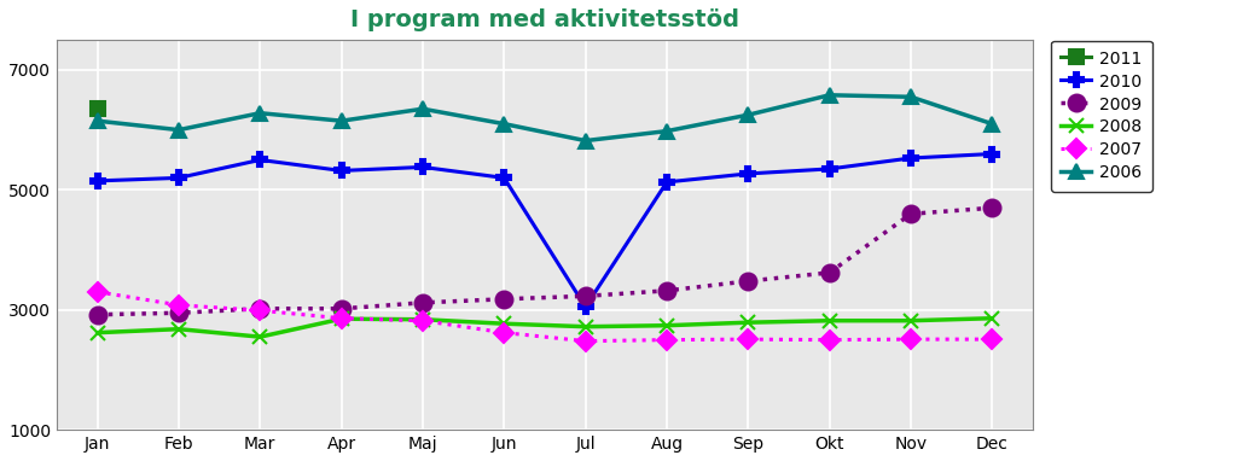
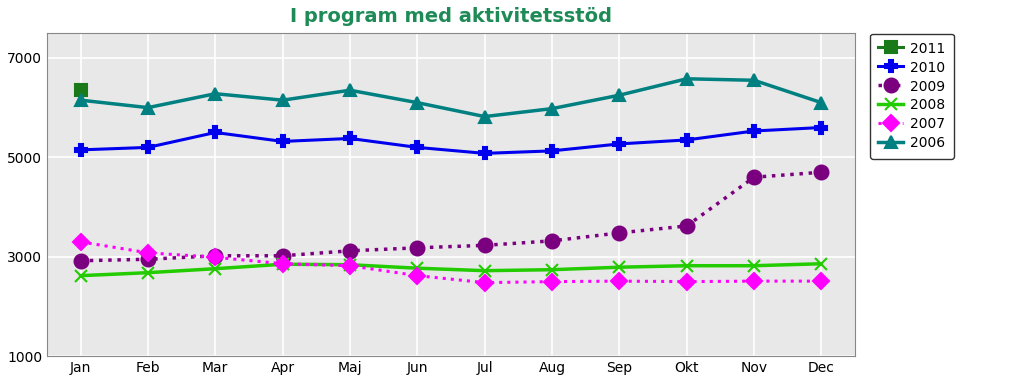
2008/Mar: 2550 -> 2760
2010/Jul: 3050 -> 5080
